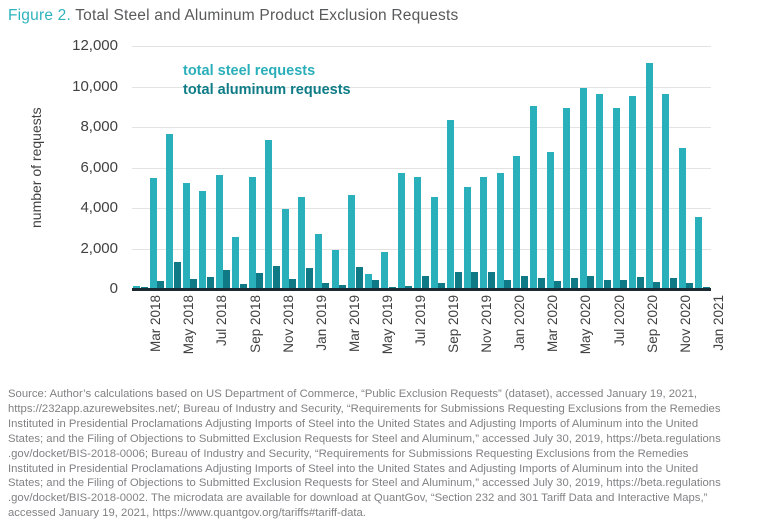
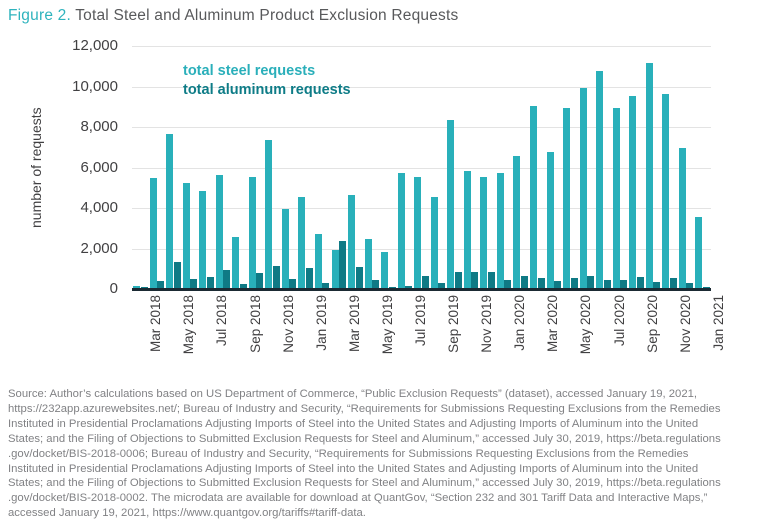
total aluminum requests/Mar 2019: 200 -> 2300
total steel requests/May 2019: 700 -> 2400
total steel requests/Nov 2019: 5000 -> 5800
total steel requests/Jul 2020: 9600 -> 10700
